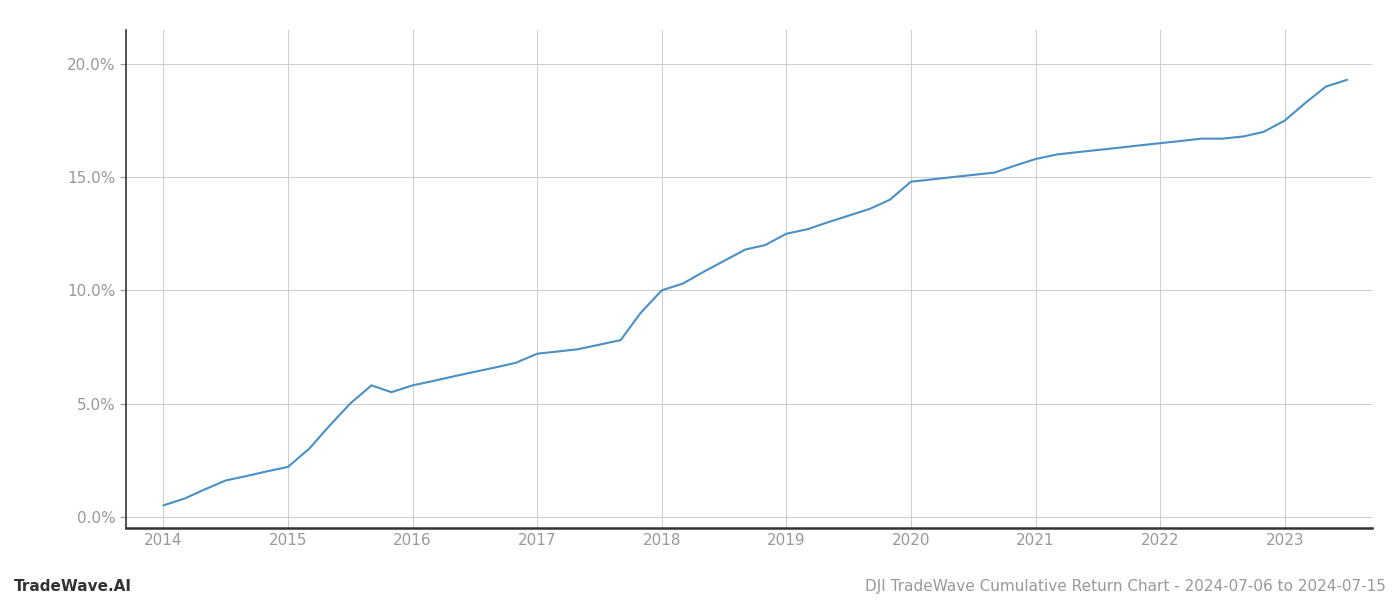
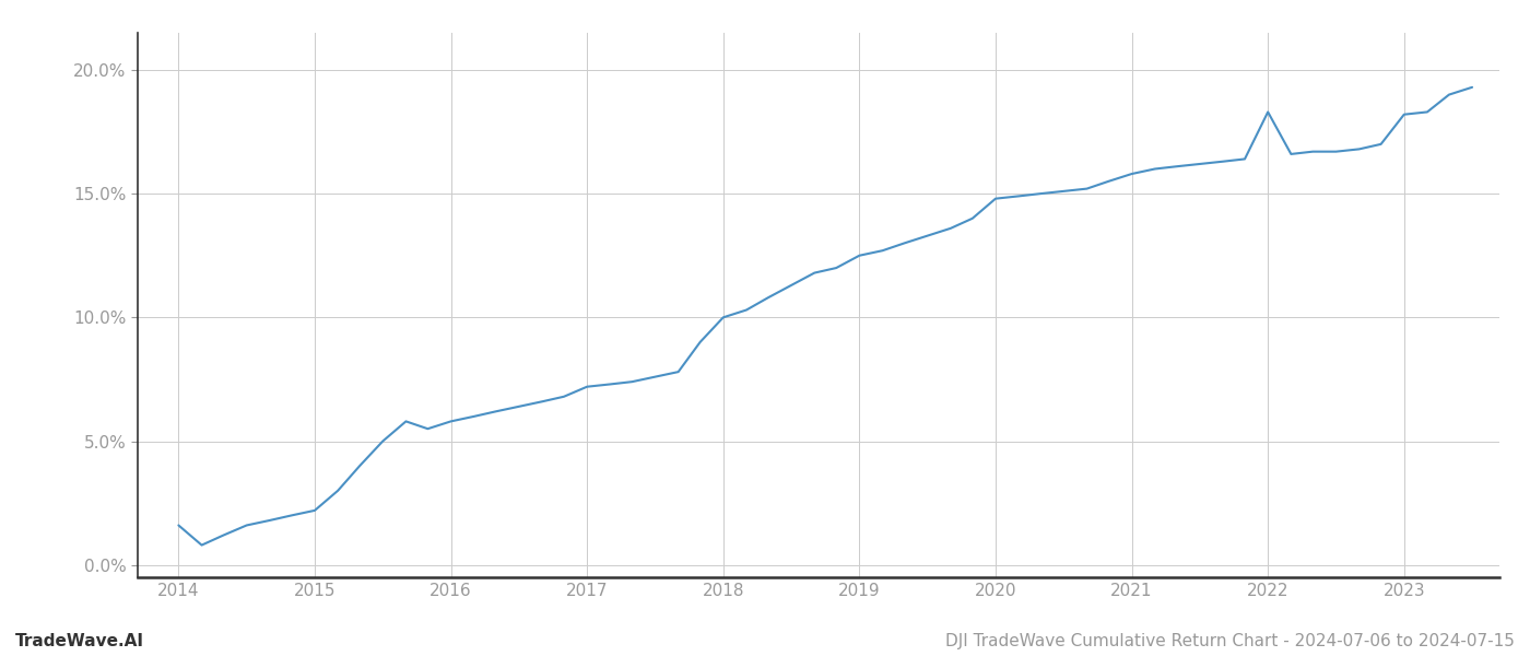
2014: 0.5% -> 1.6%
2022: 16.5% -> 18.3%
2023: 17.5% -> 18.2%
